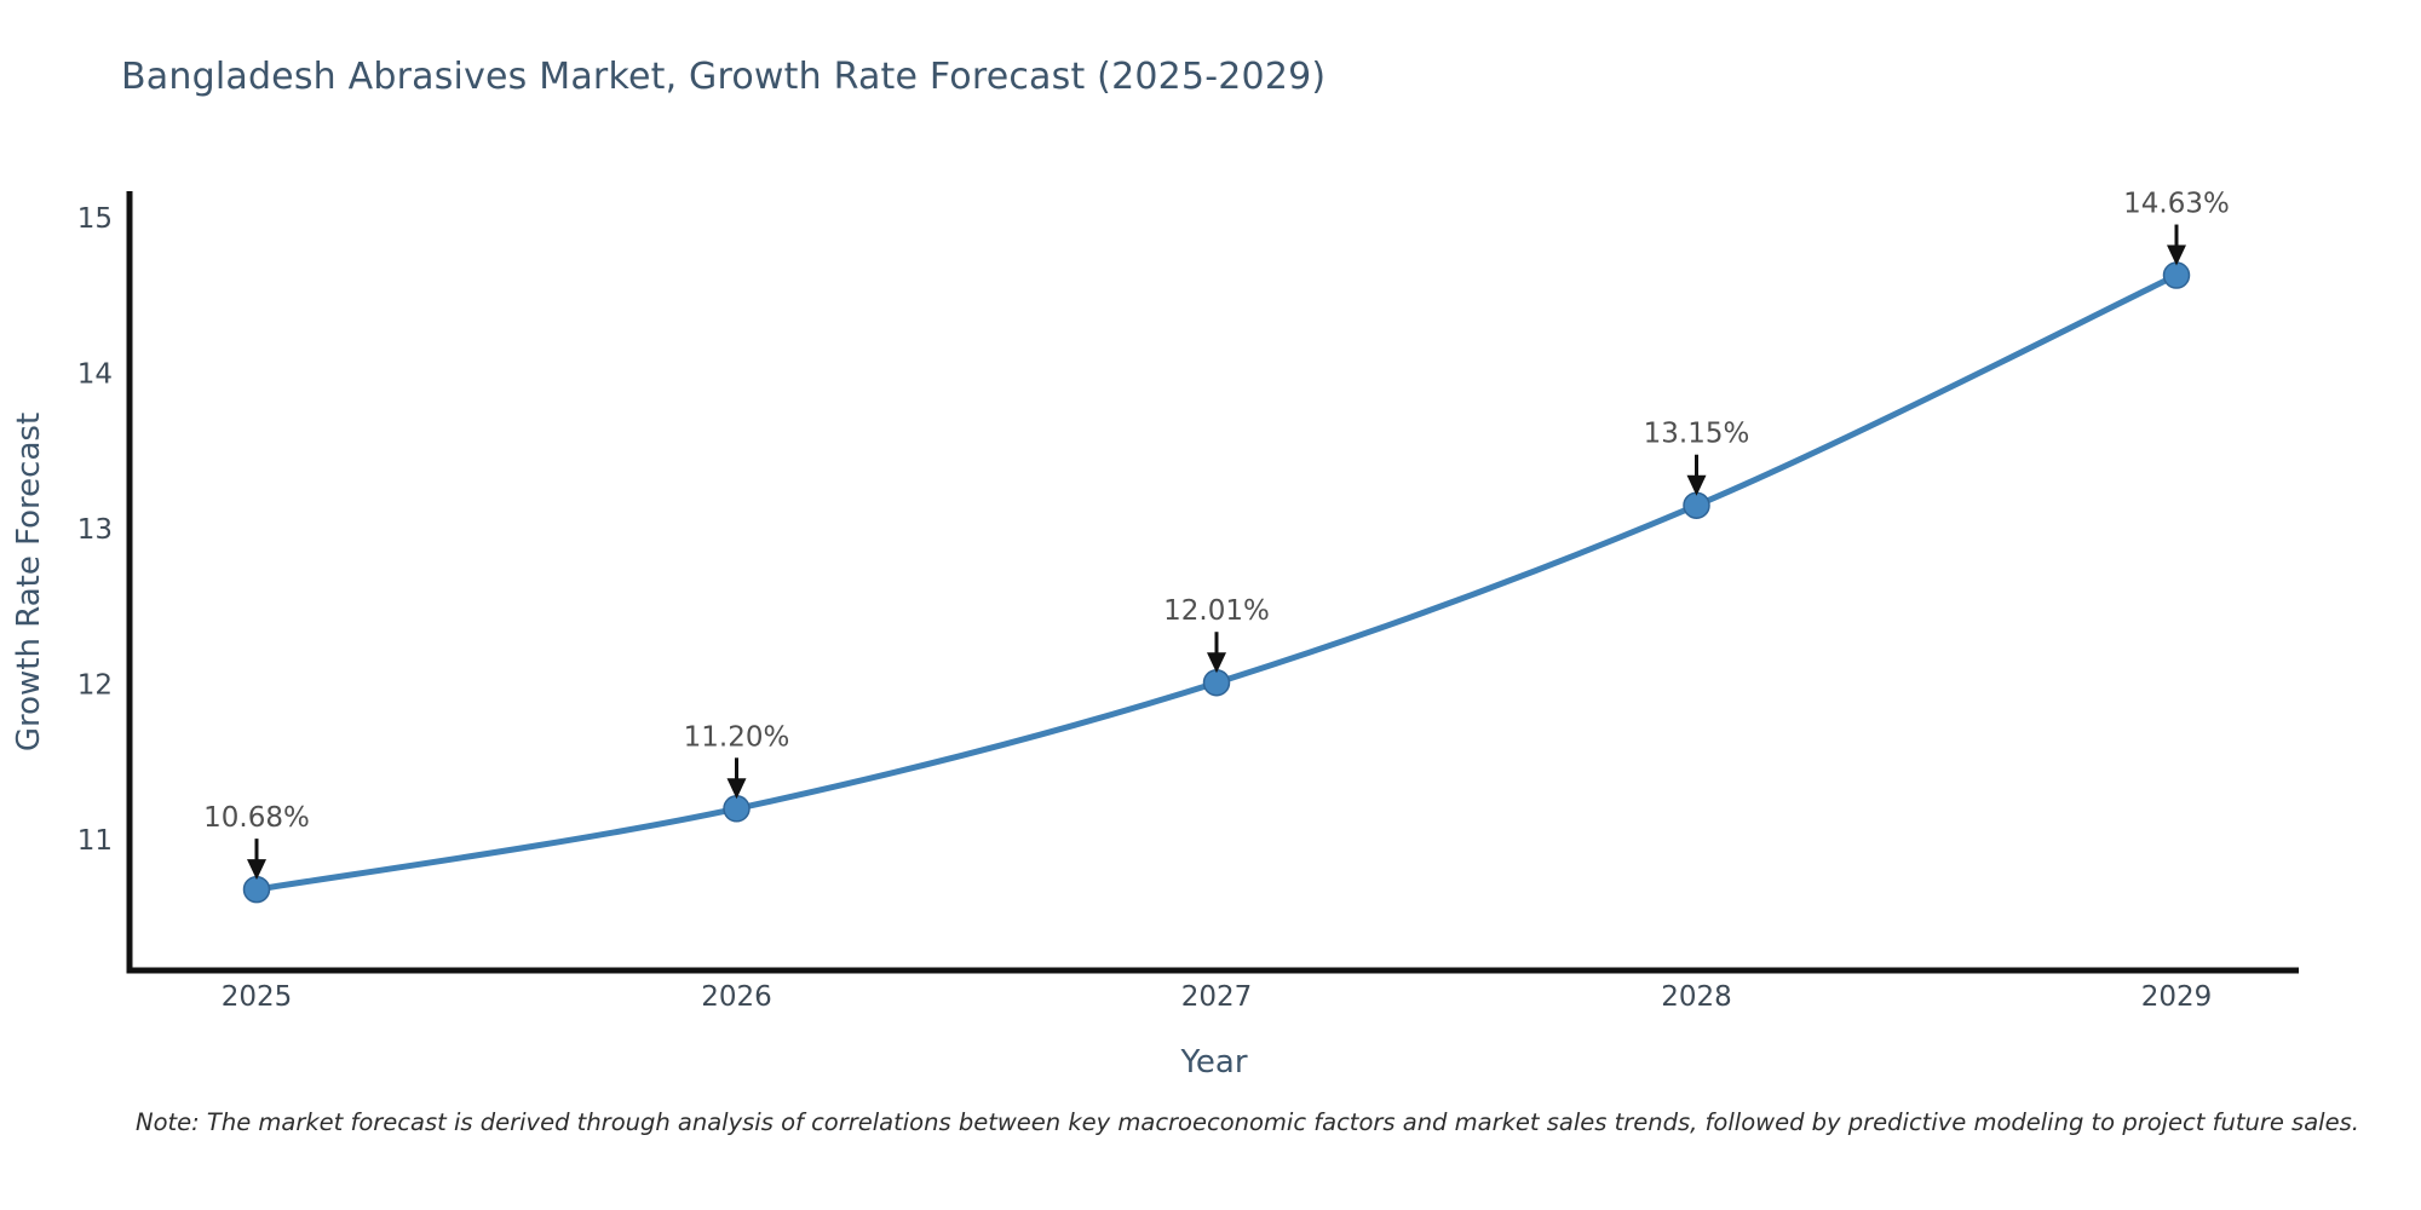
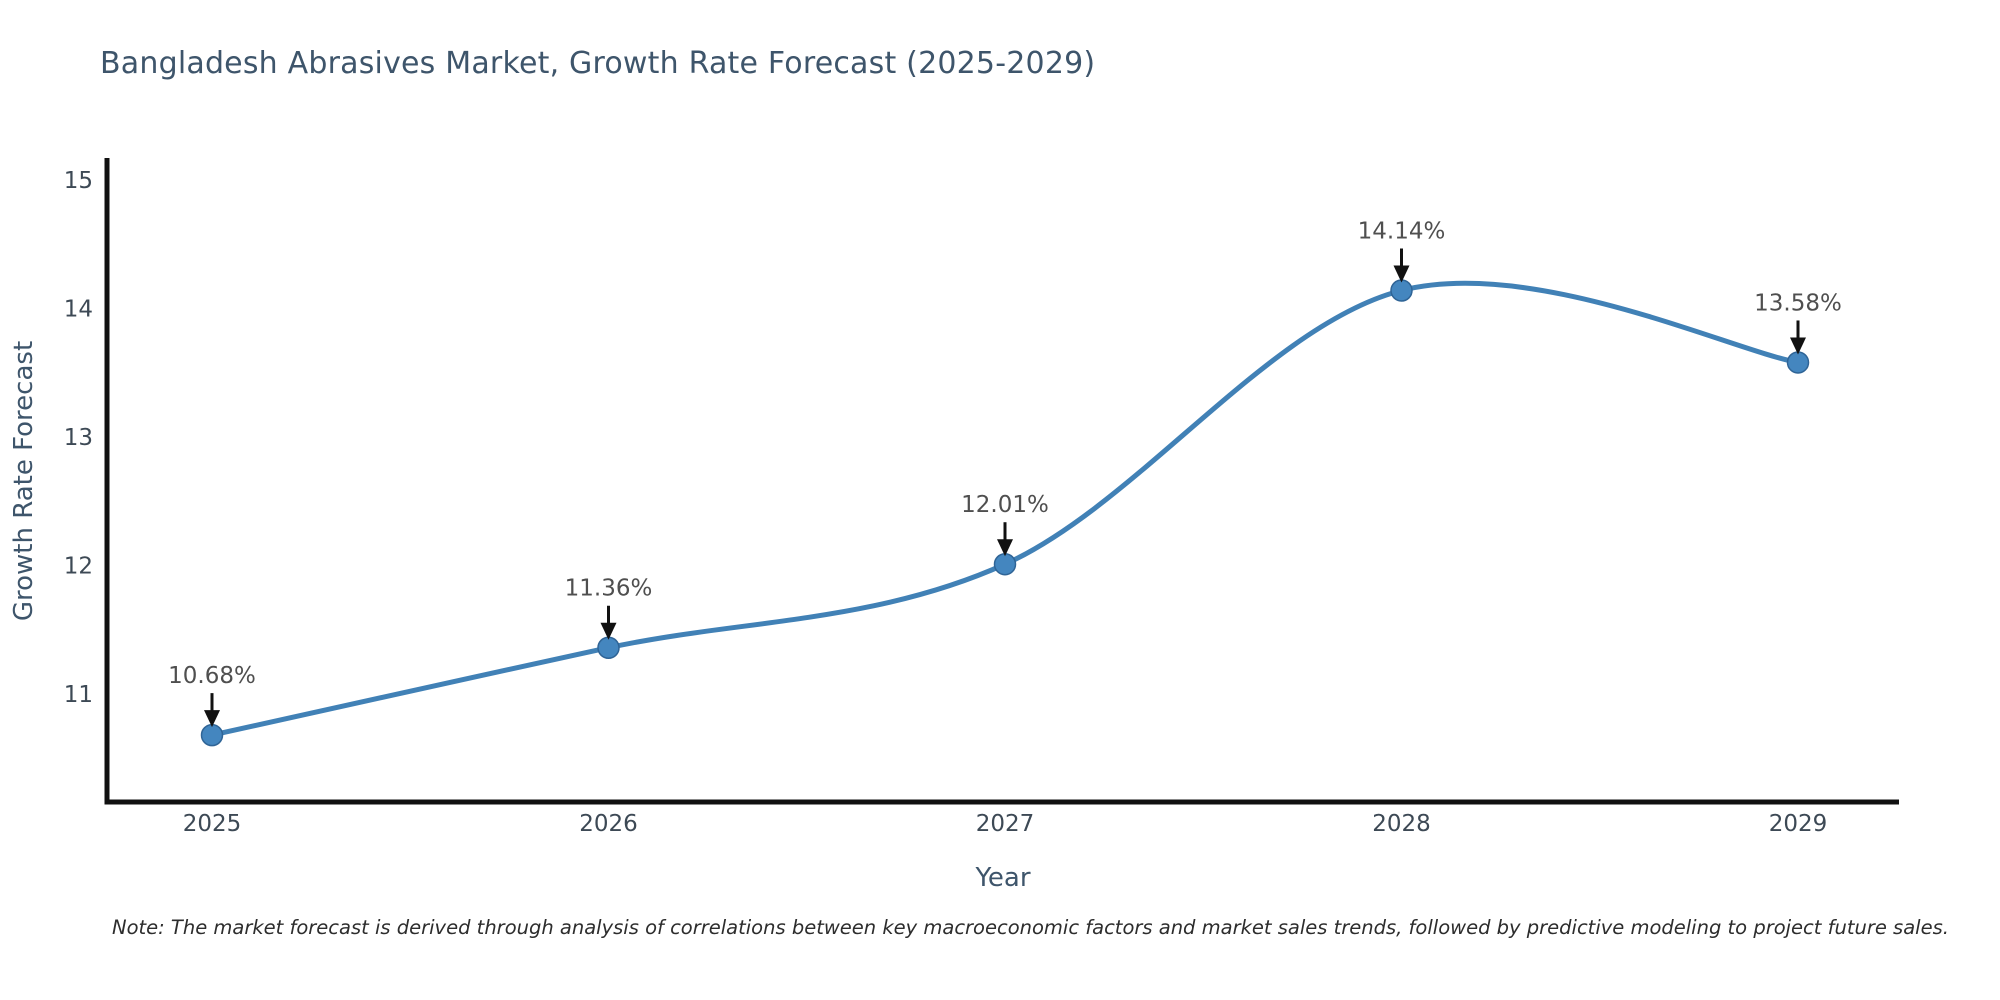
2026: 11.20% -> 11.36%
2028: 13.15% -> 14.14%
2029: 14.63% -> 13.58%
